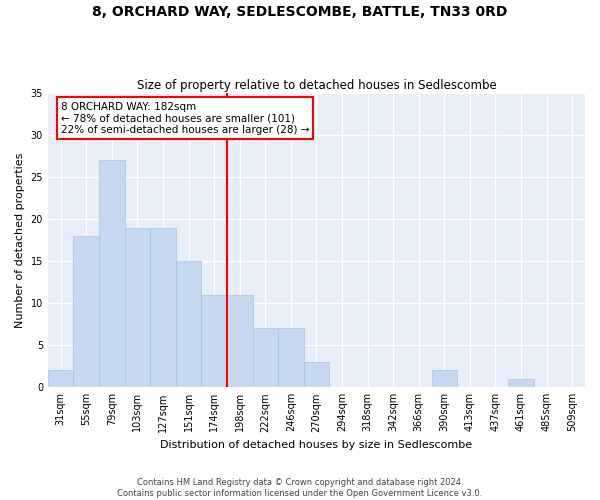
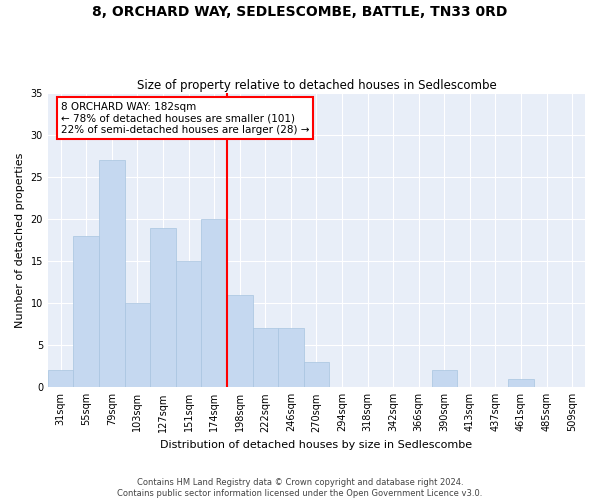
103sqm: 19 -> 10
174sqm: 11 -> 20
